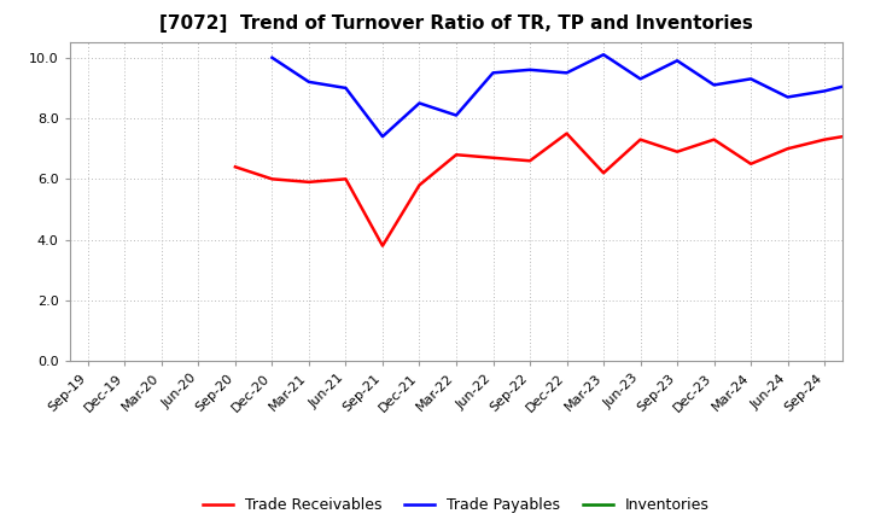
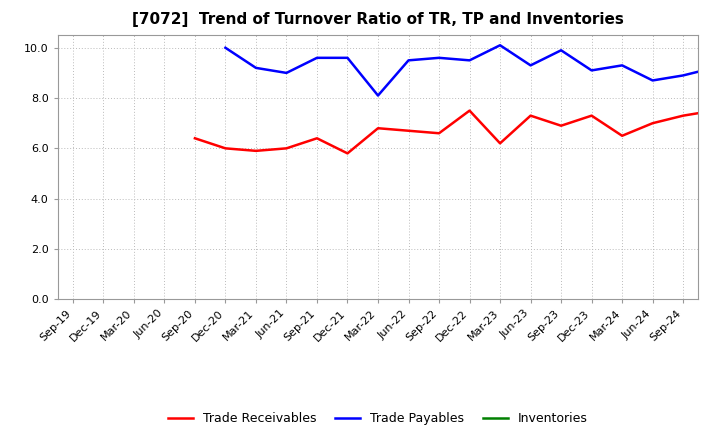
Trade Receivables/Sep-21: 3.8 -> 6.4
Trade Payables/Sep-21: 7.4 -> 9.6
Trade Payables/Dec-21: 8.5 -> 9.6
